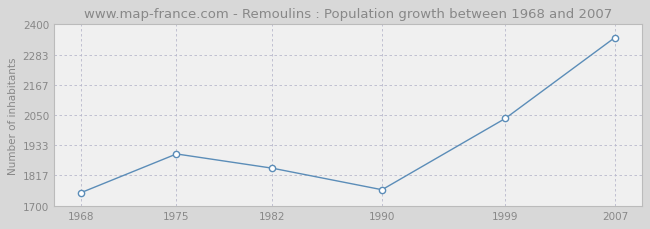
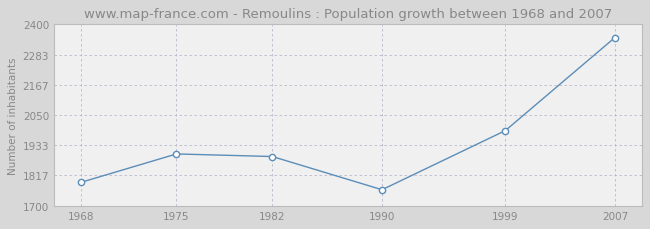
1968: 1750 -> 1790
1982: 1845 -> 1890
1999: 2037 -> 1990
